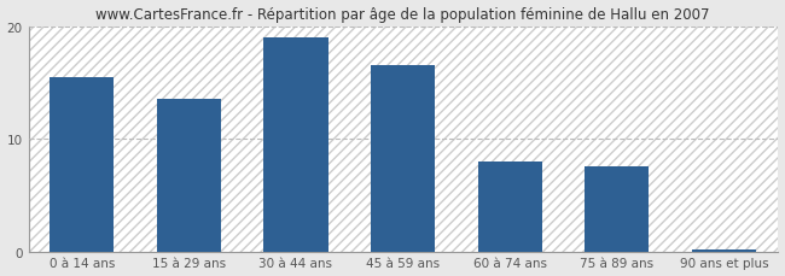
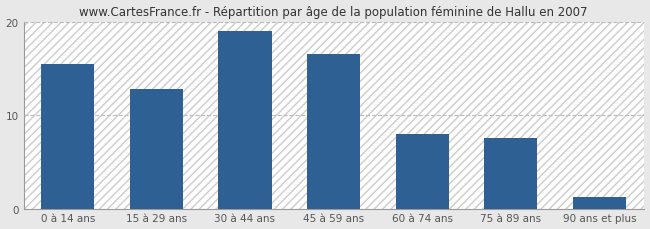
15 à 29 ans: 13.5 -> 12.8
90 ans et plus: 0.2 -> 1.2
